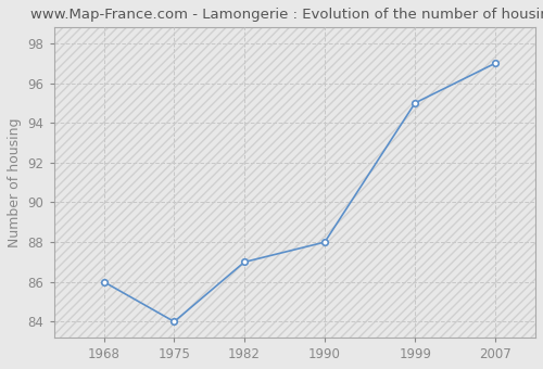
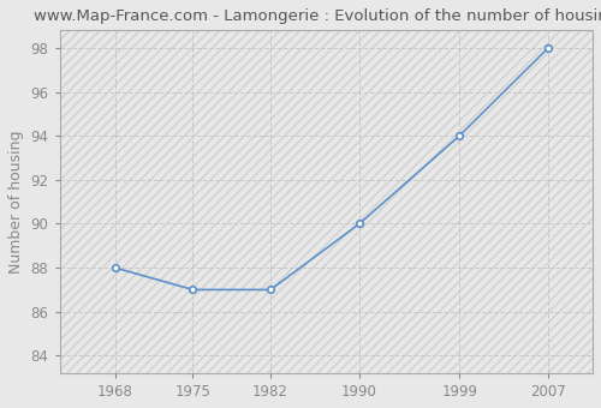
1968: 86 -> 88
1975: 84 -> 87
1990: 88 -> 90
1999: 95 -> 94
2007: 97 -> 98
